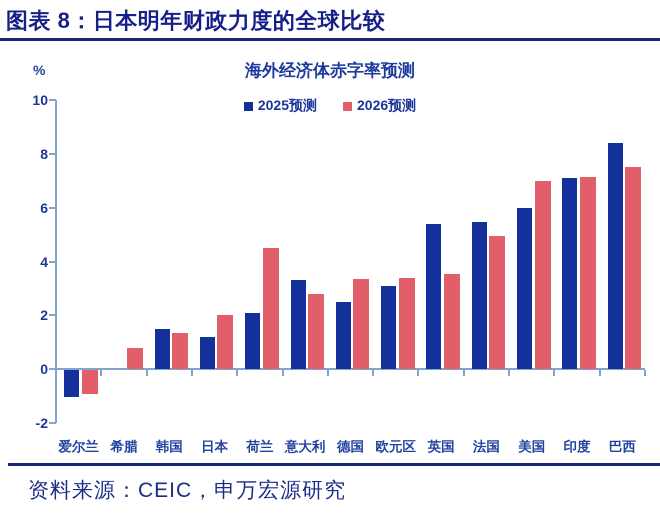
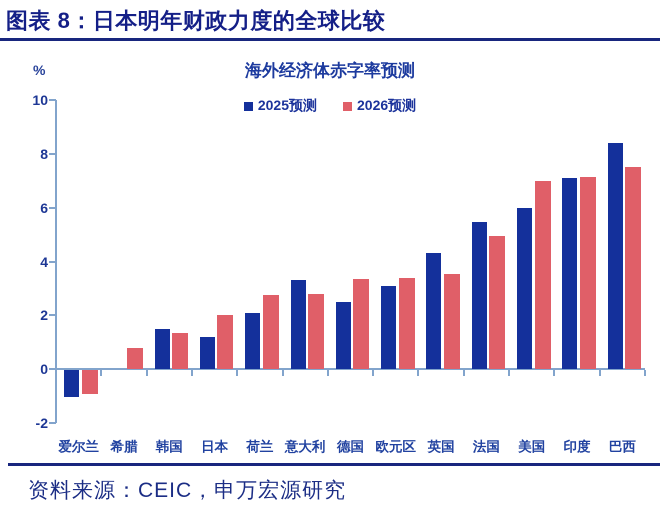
2026预测/荷兰: 4.5 -> 2.8
2025预测/英国: 5.4 -> 4.3
